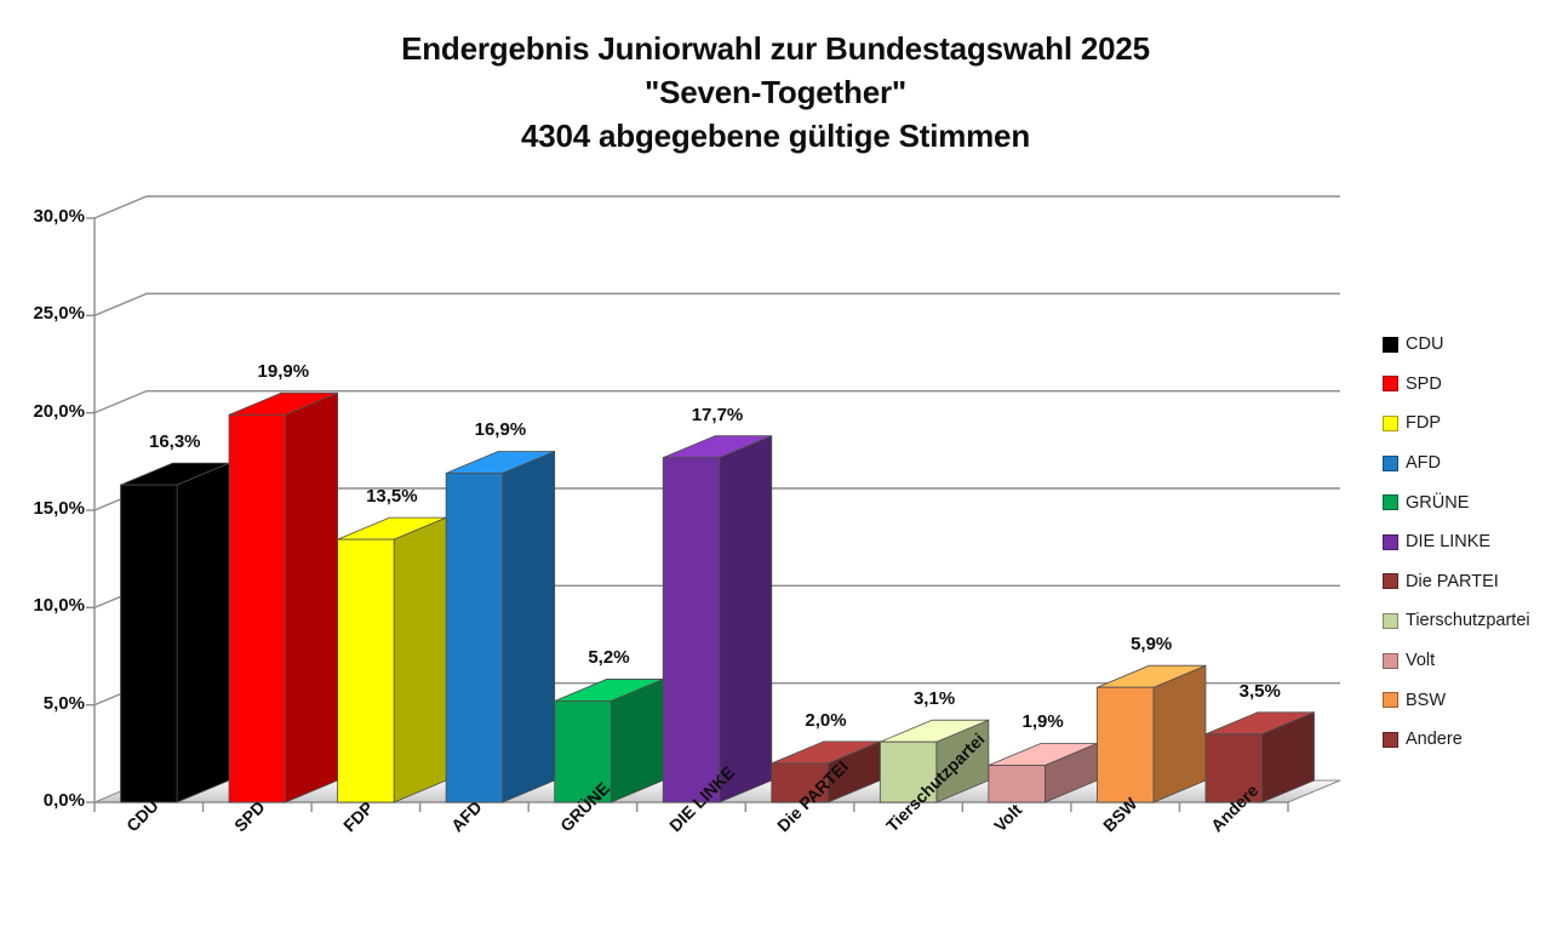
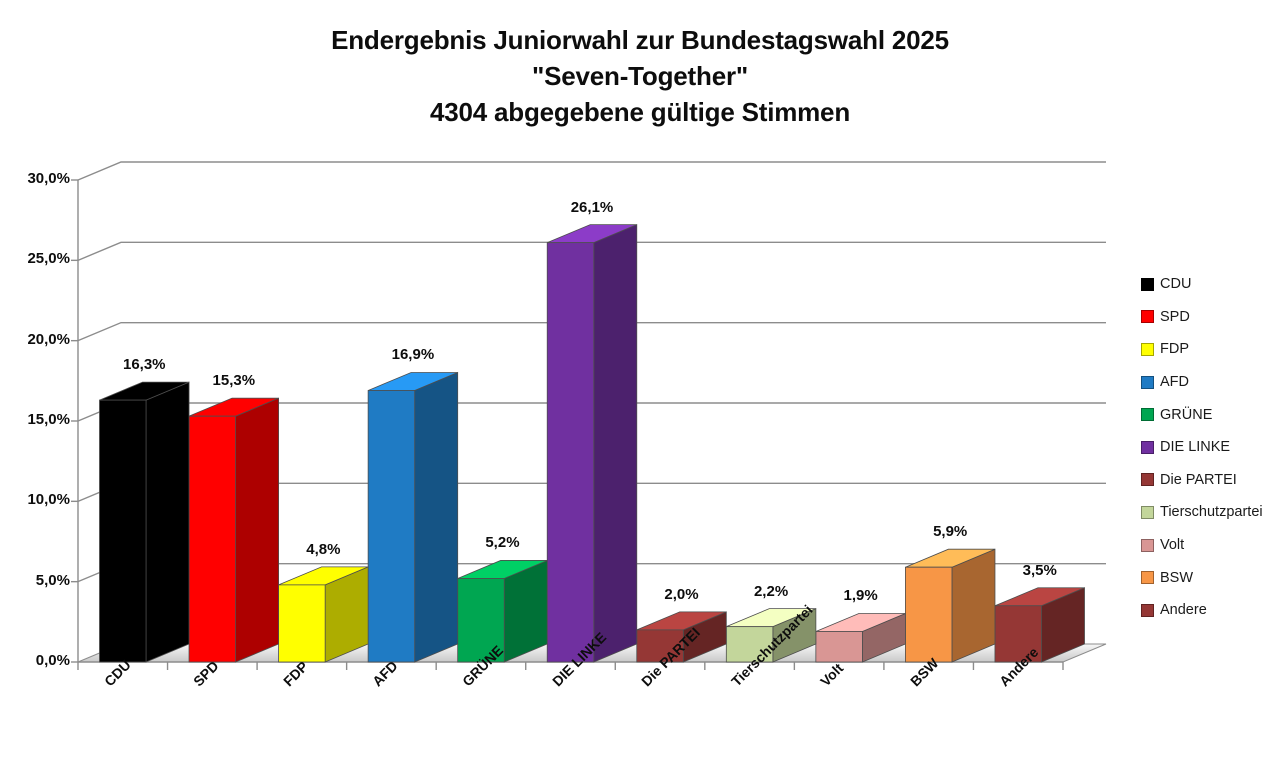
SPD: 19,9% -> 15,3%
FDP: 13,5% -> 4,8%
DIE LINKE: 17,7% -> 26,1%
Tierschutzpartei: 3,1% -> 2,2%
